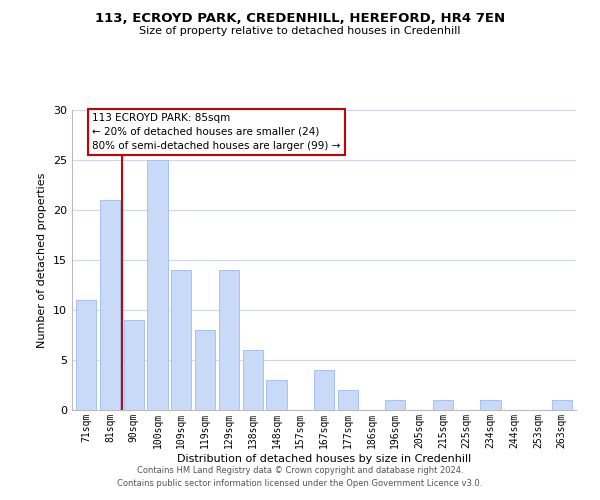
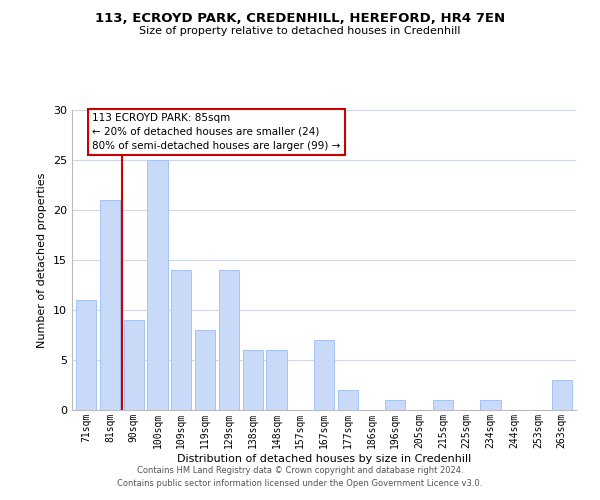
148sqm: 3 -> 6
167sqm: 4 -> 7
263sqm: 1 -> 3
